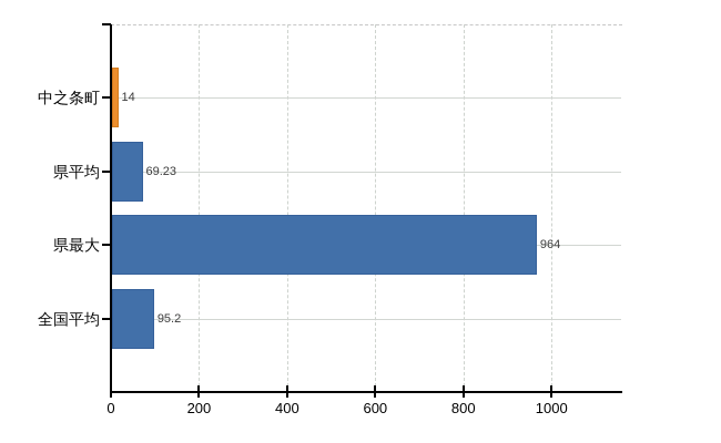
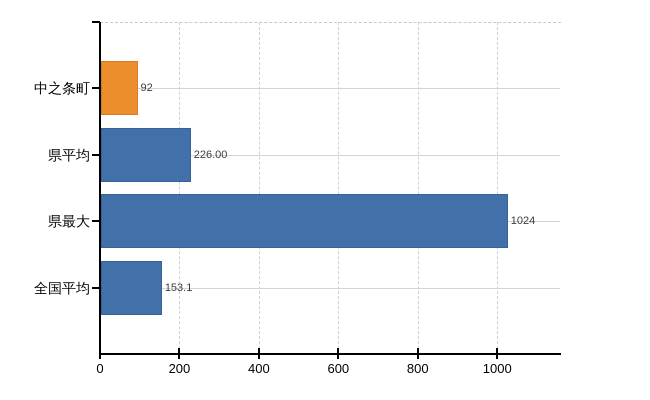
中之条町: 14 -> 92
県平均: 69.23 -> 226.00
県最大: 964 -> 1024
全国平均: 95.2 -> 153.1
